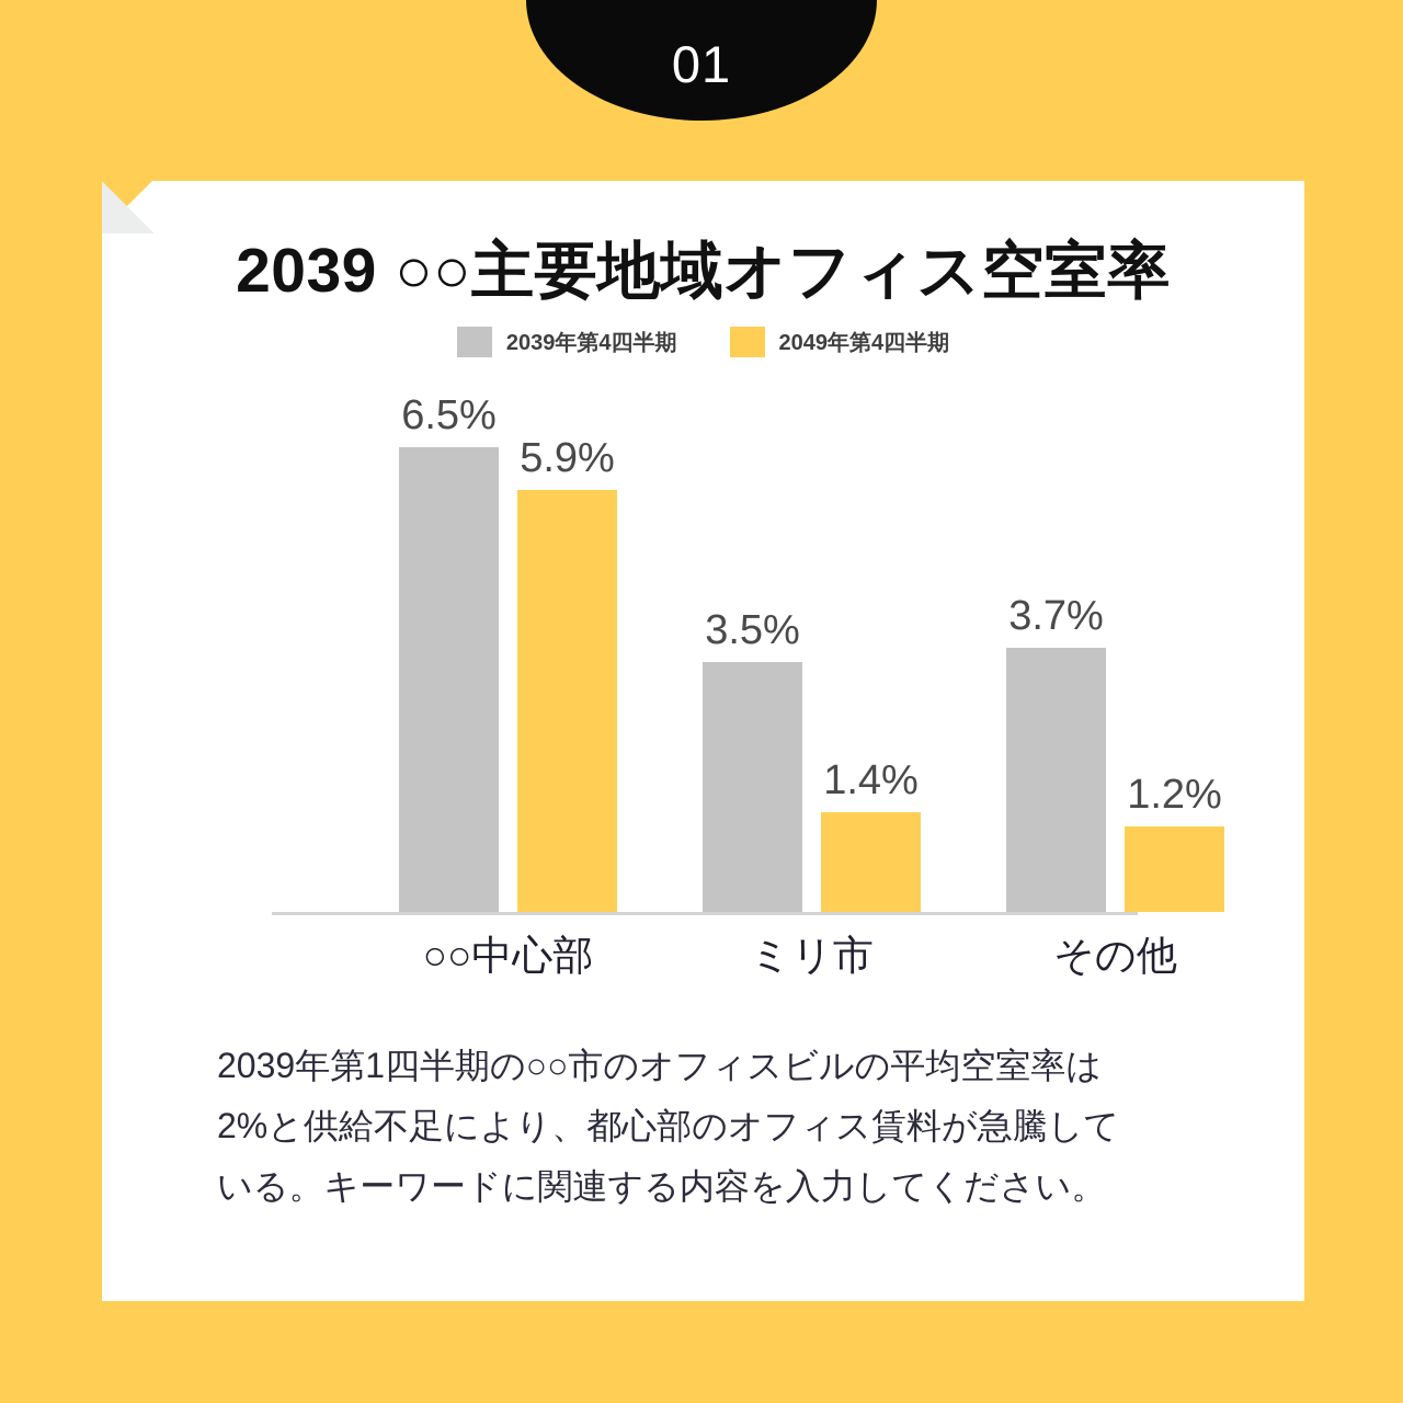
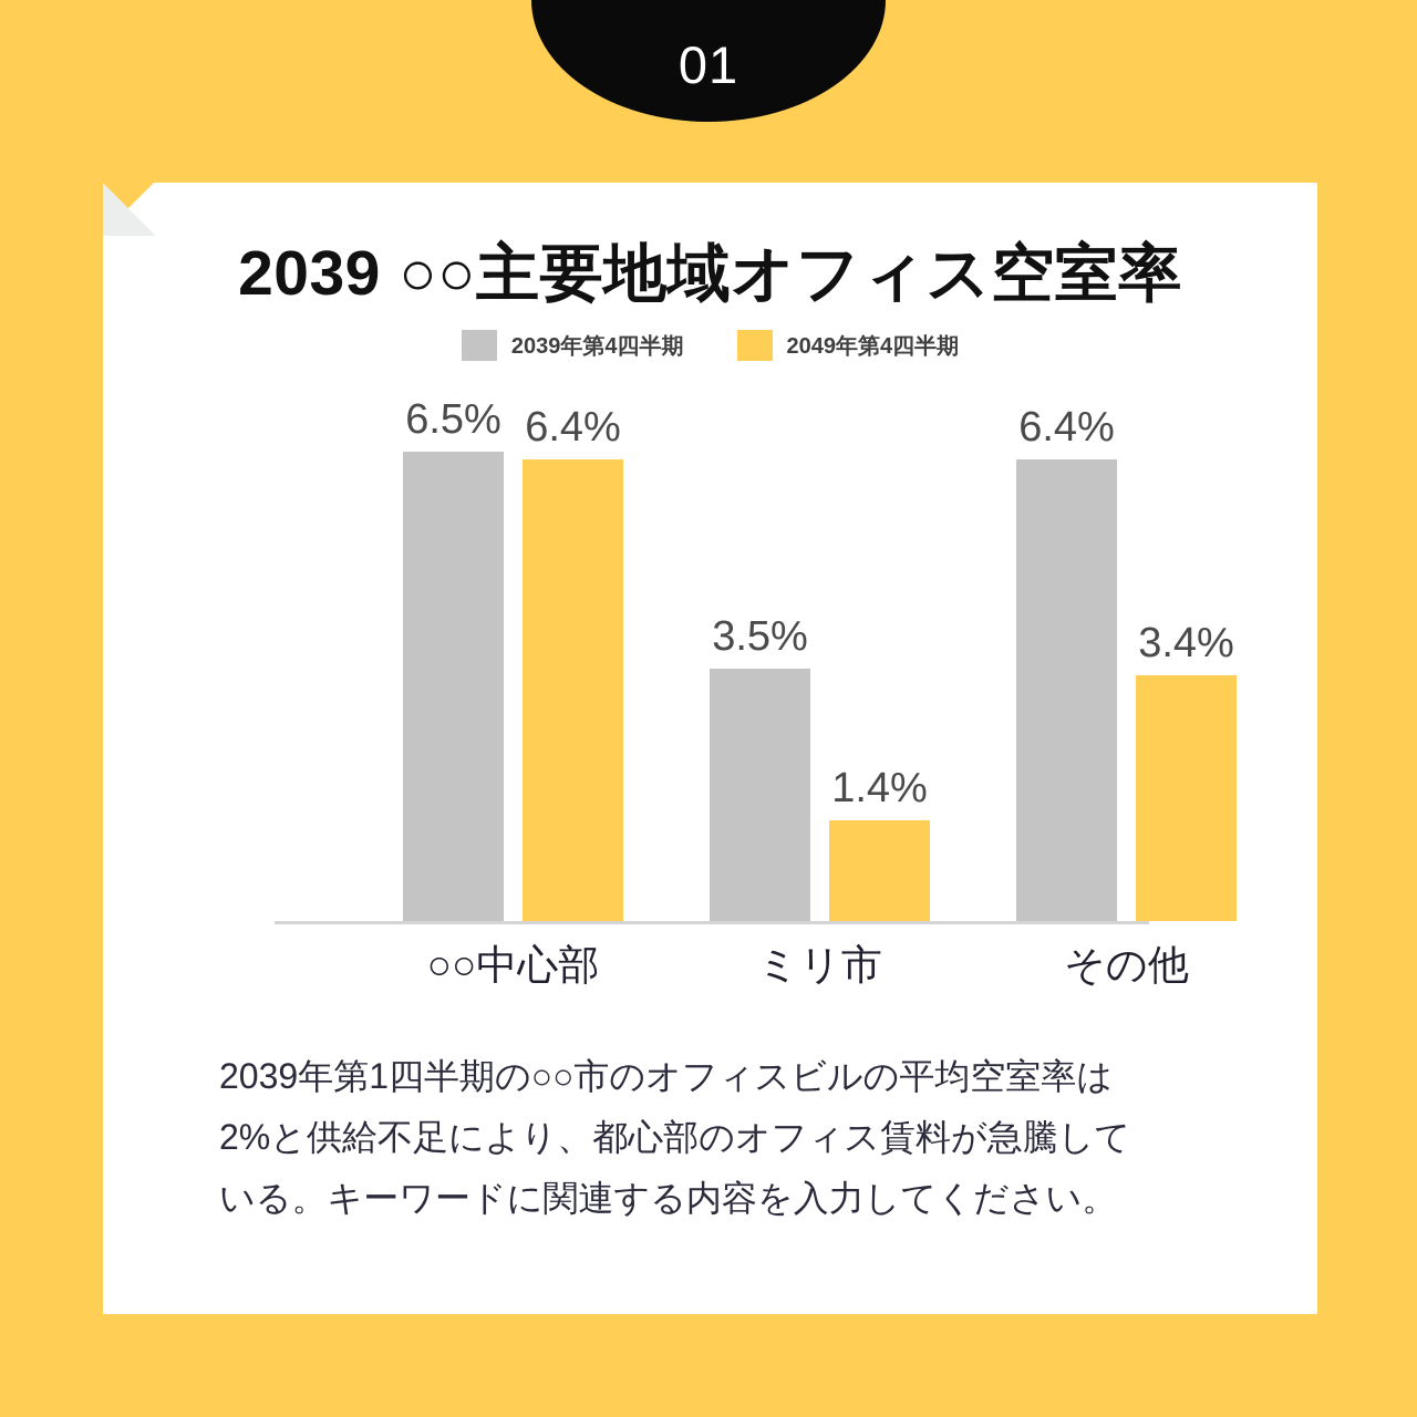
2049年第4四半期/○○中心部: 5.9% -> 6.4%
2039年第4四半期/その他: 3.7% -> 6.4%
2049年第4四半期/その他: 1.2% -> 3.4%
